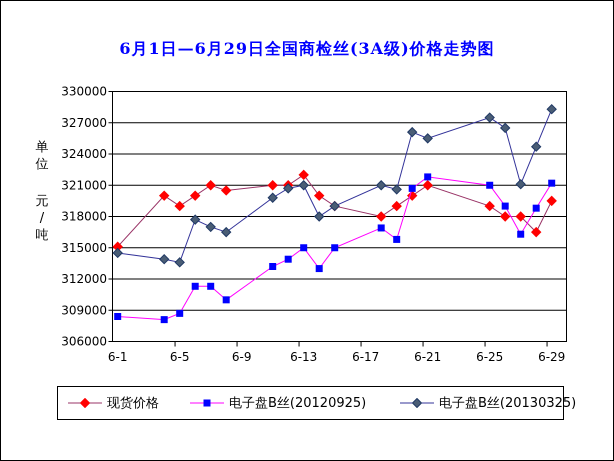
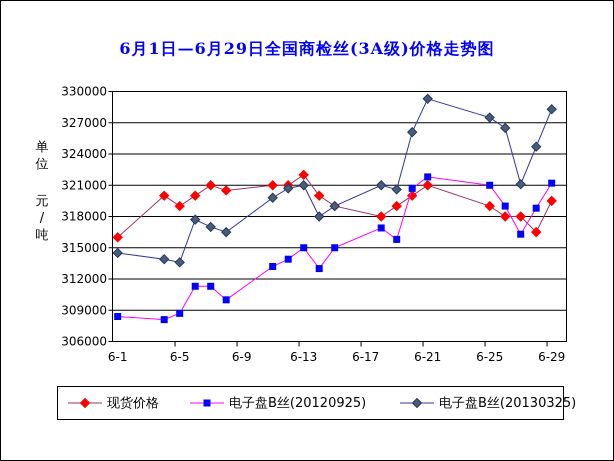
现货价格/6-1: 315100 -> 316000
电子盘B丝(20130325)/6-21: 325500 -> 329300
